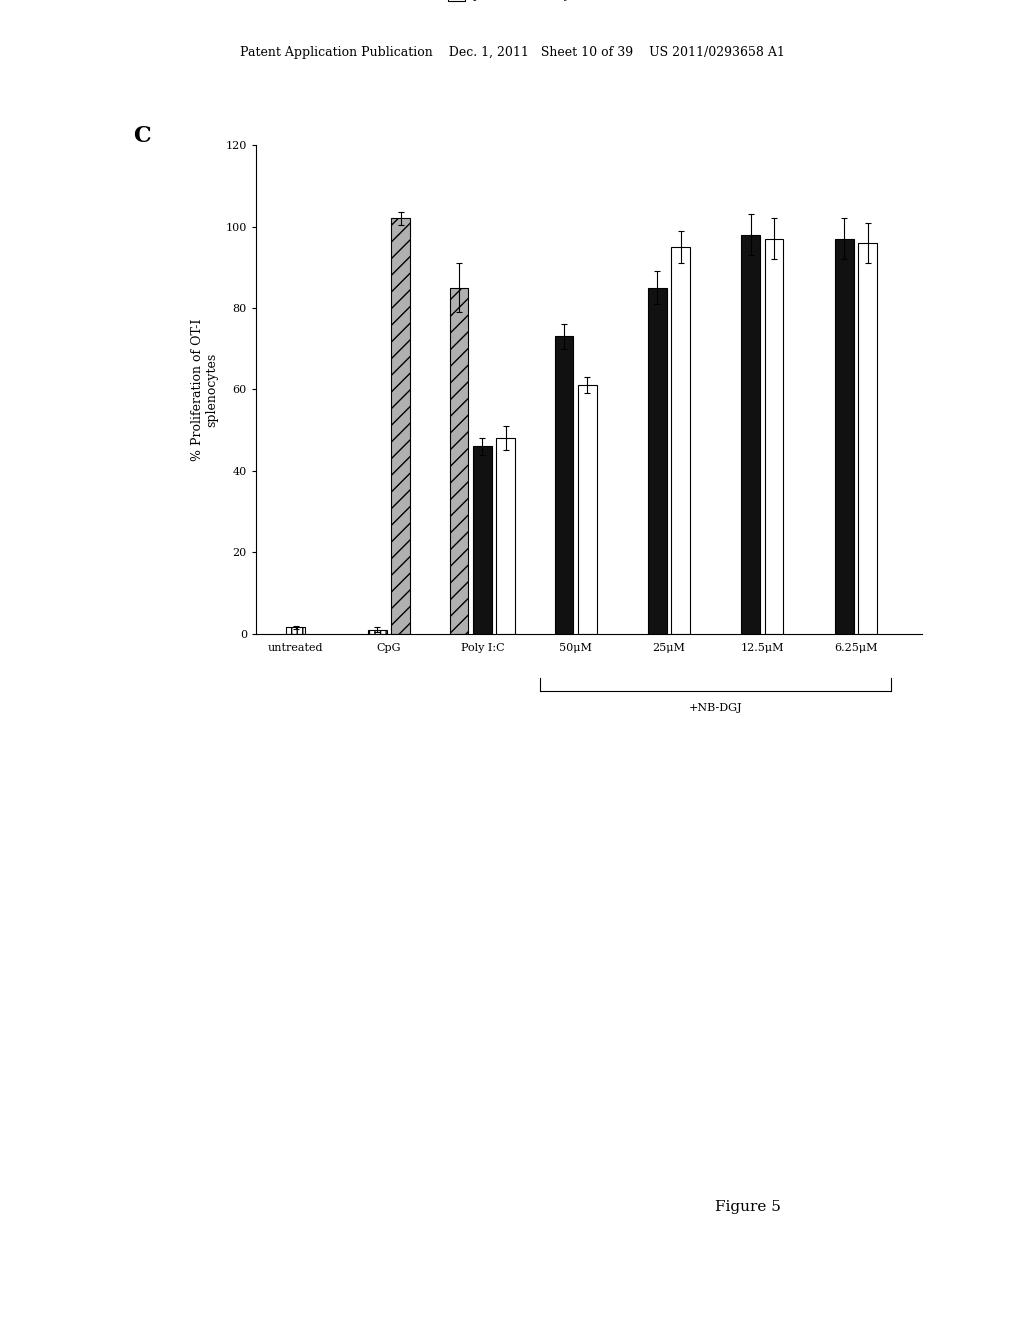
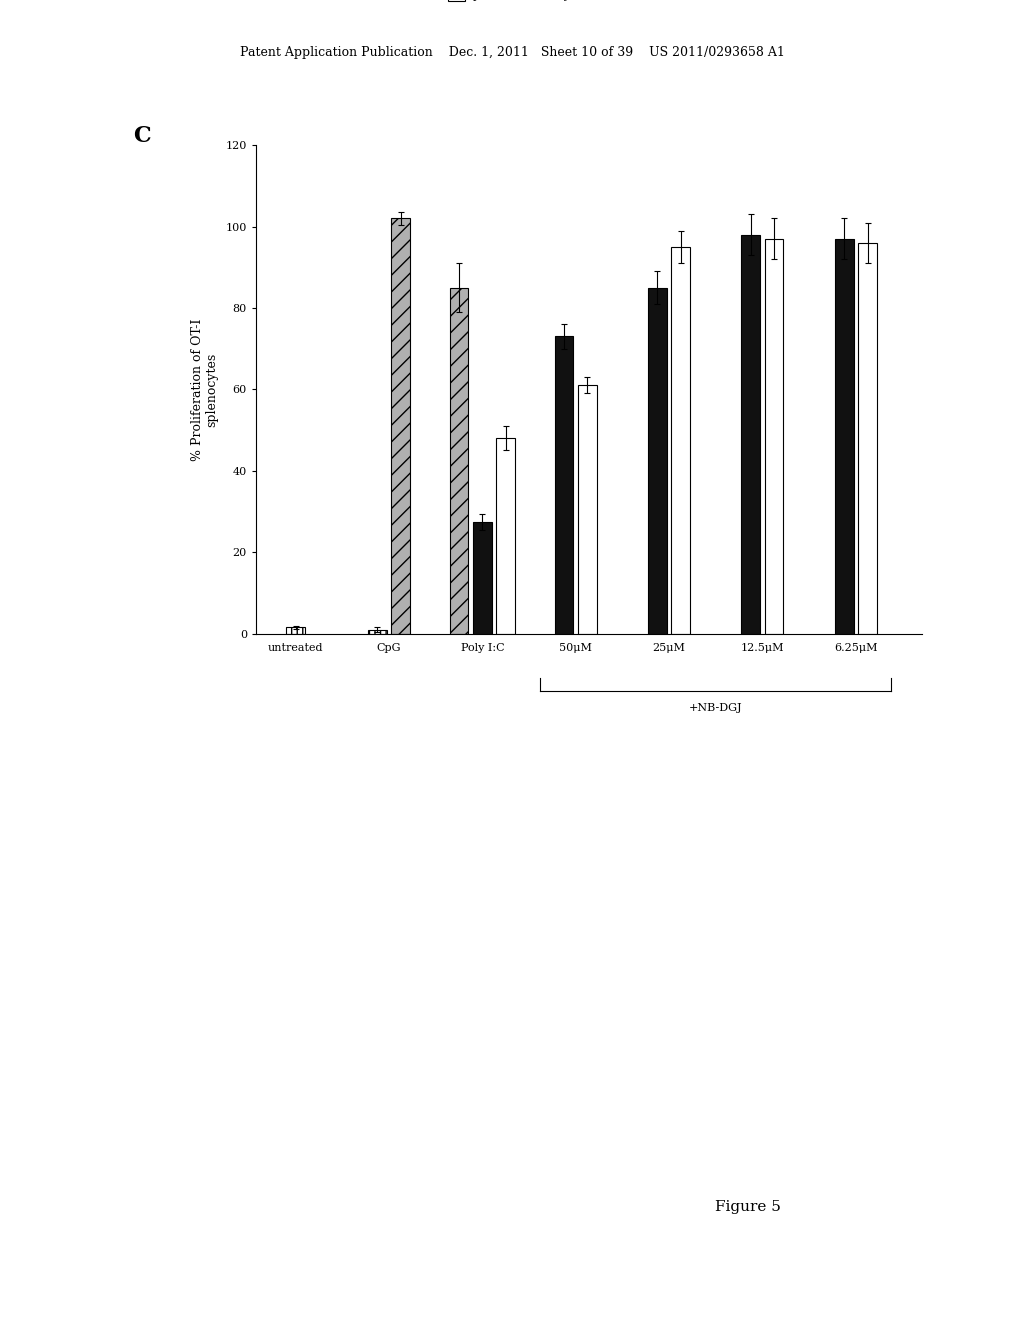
Poly I:C: 46.0 -> 27.5
